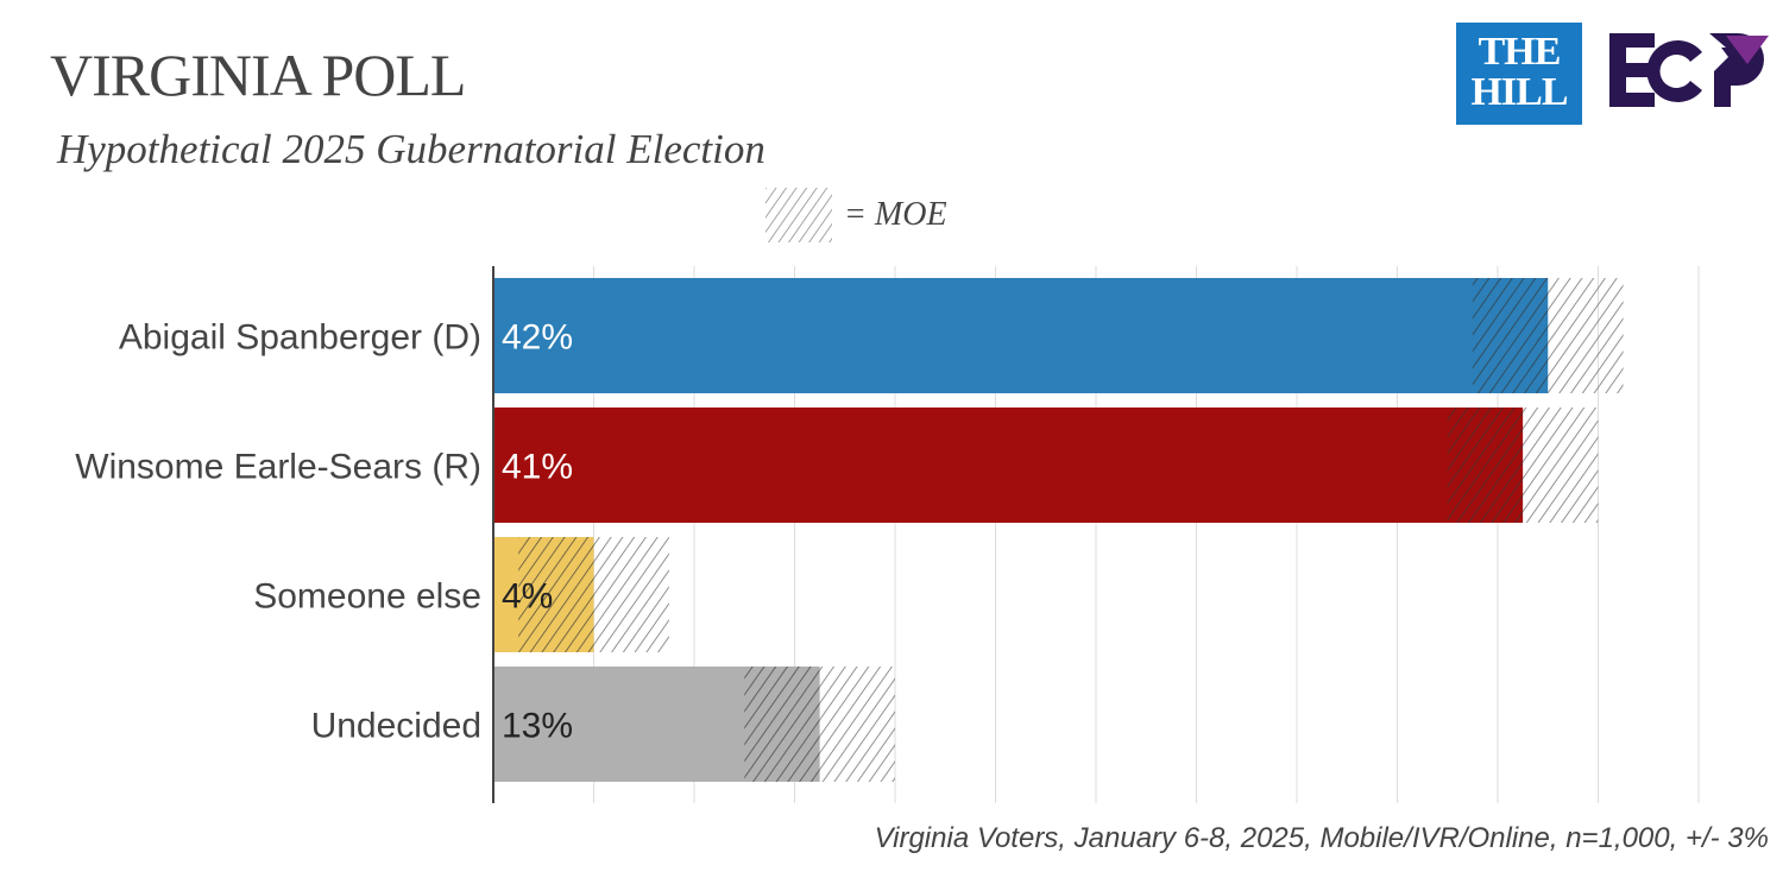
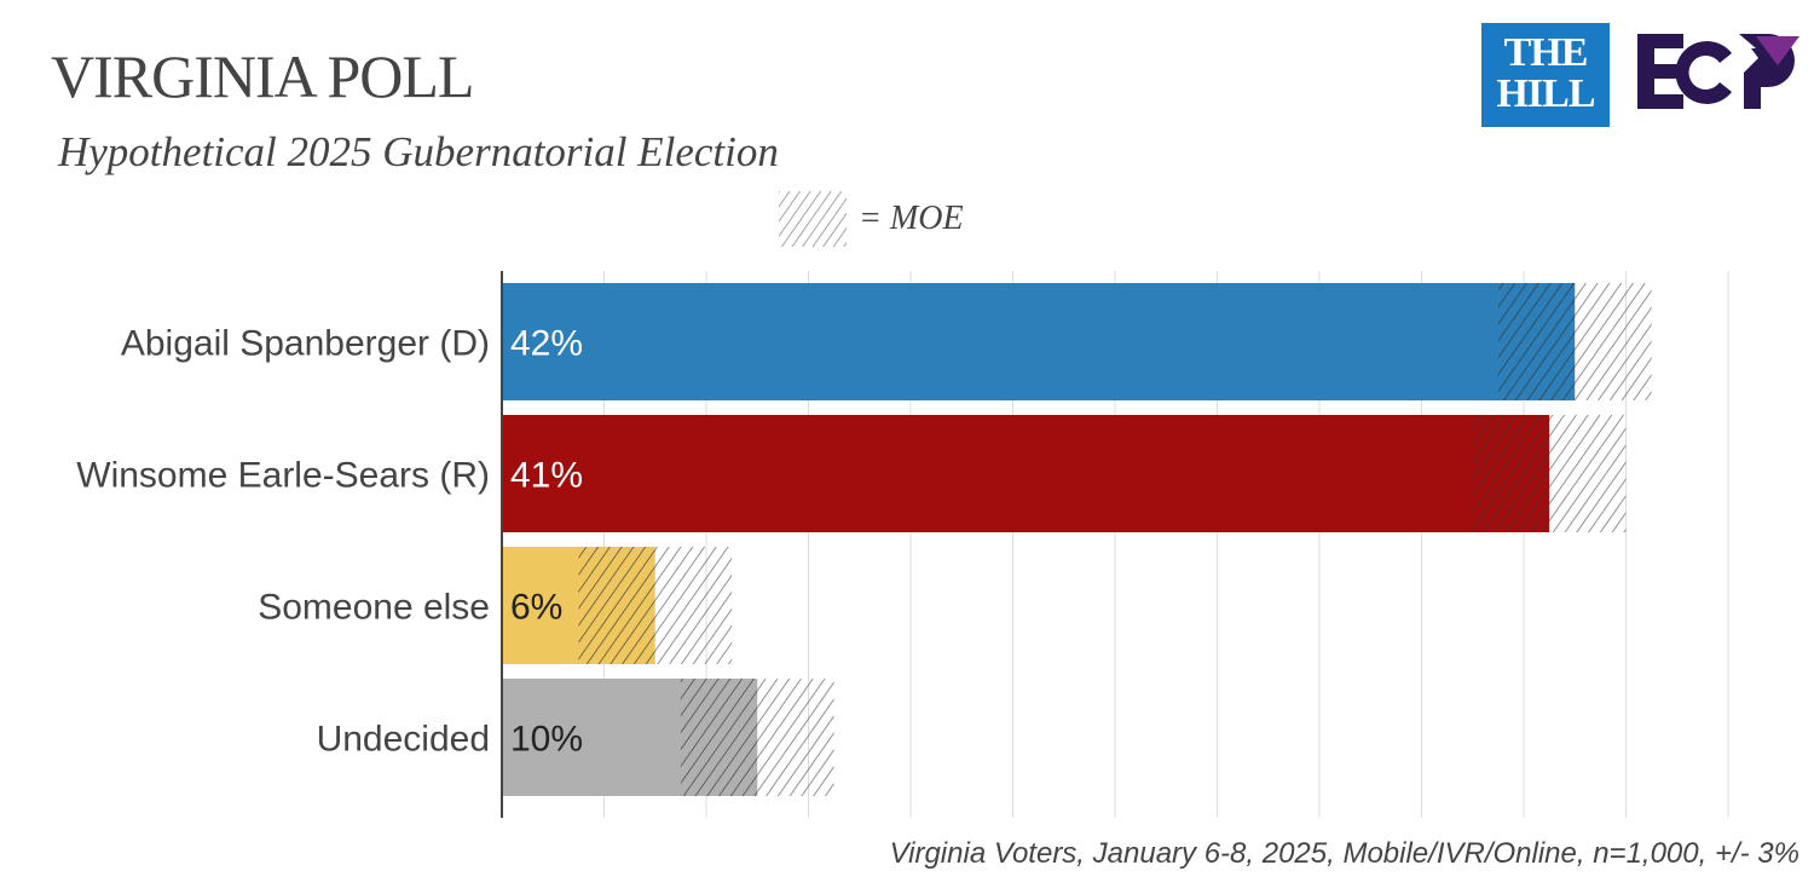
Someone else: 4% -> 6%
Undecided: 13% -> 10%
